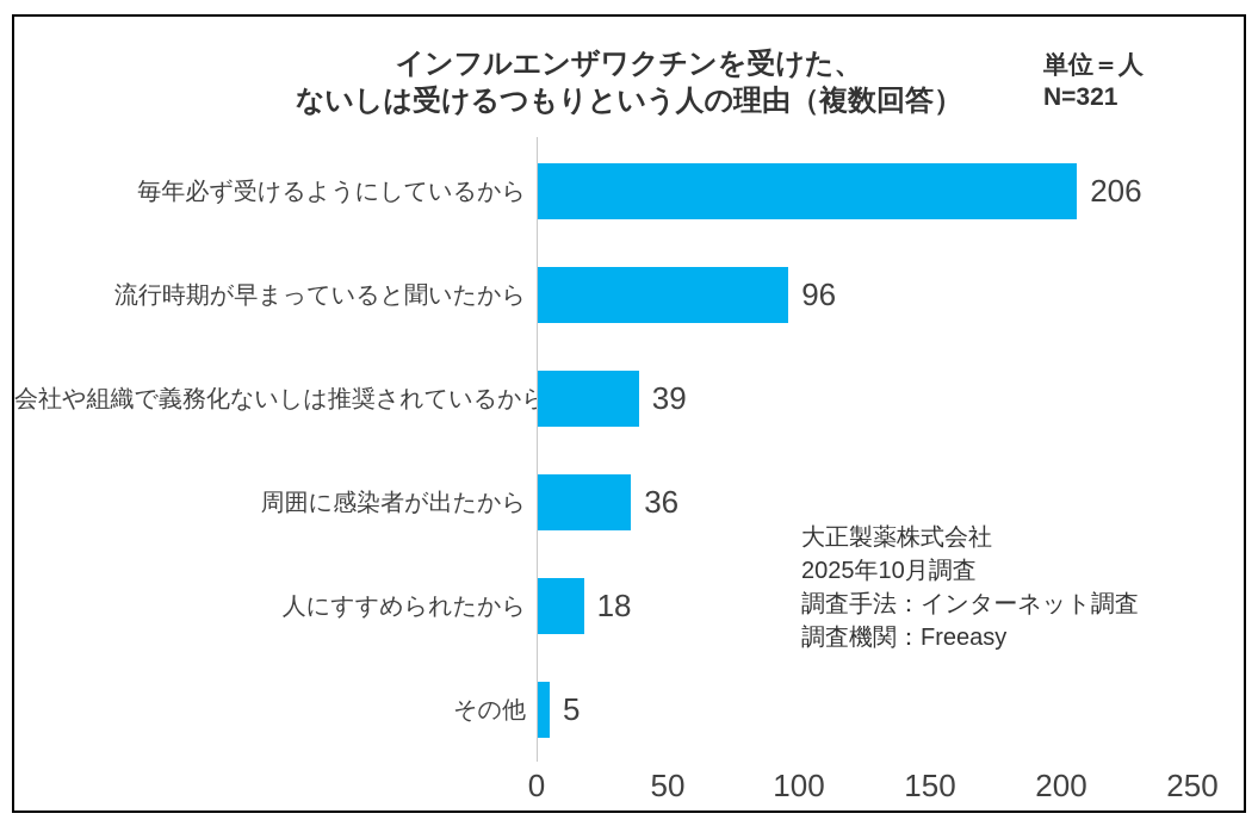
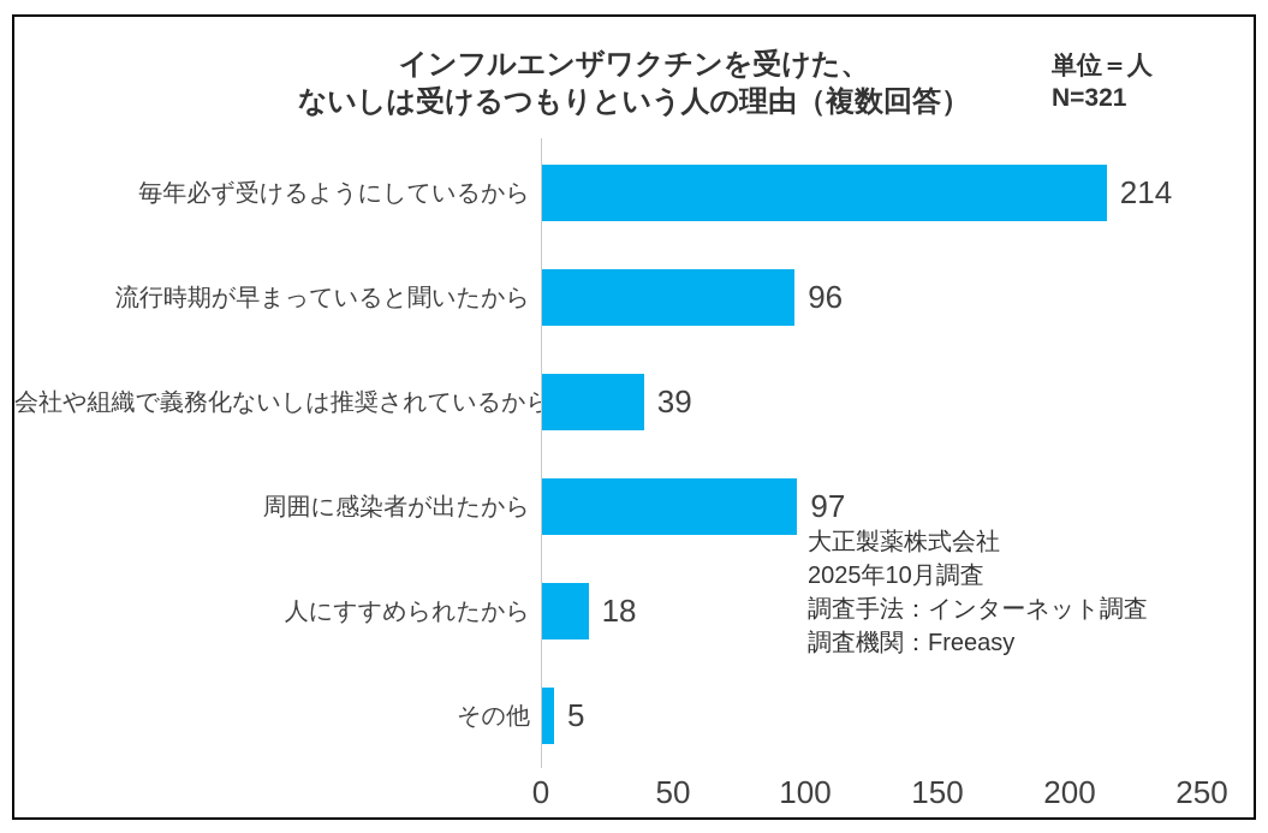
毎年必ず受けるようにしているから: 206 -> 214
周囲に感染者が出たから: 36 -> 97
